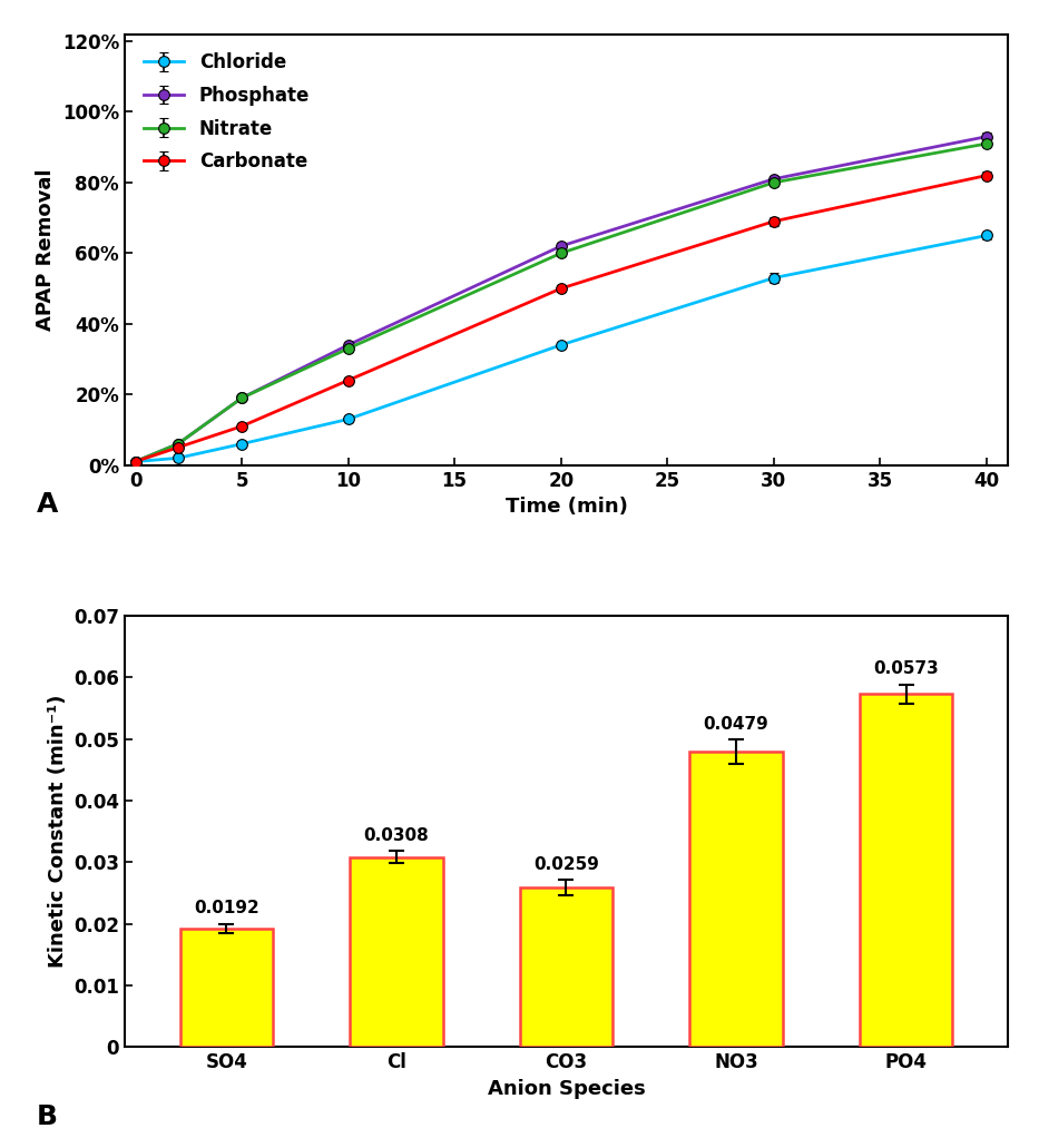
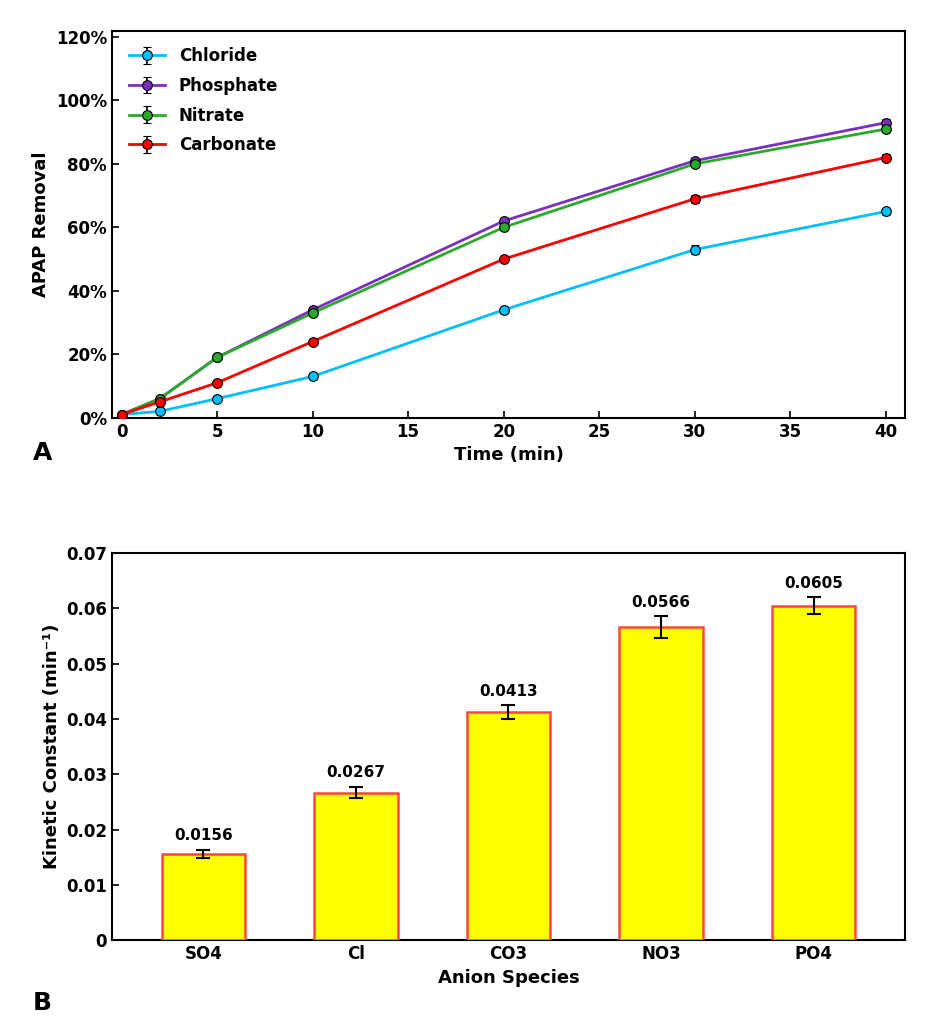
SO4: 0.0192 -> 0.0156
Cl: 0.0308 -> 0.0267
CO3: 0.0259 -> 0.0413
NO3: 0.0479 -> 0.0566
PO4: 0.0573 -> 0.0605
